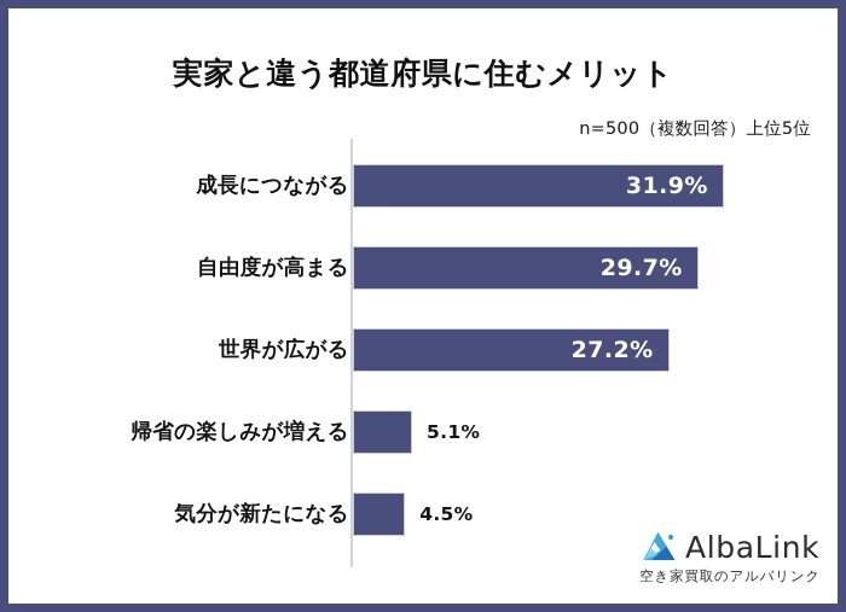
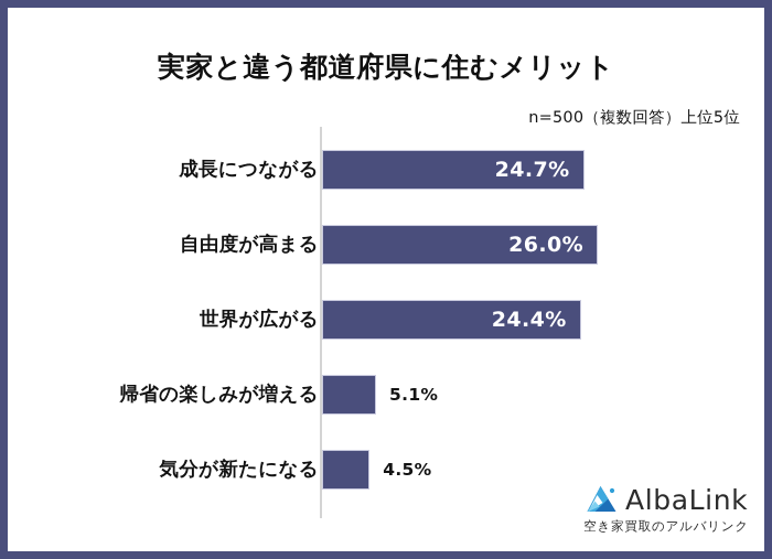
成長につながる: 31.9% -> 24.7%
自由度が高まる: 29.7% -> 26.0%
世界が広がる: 27.2% -> 24.4%
